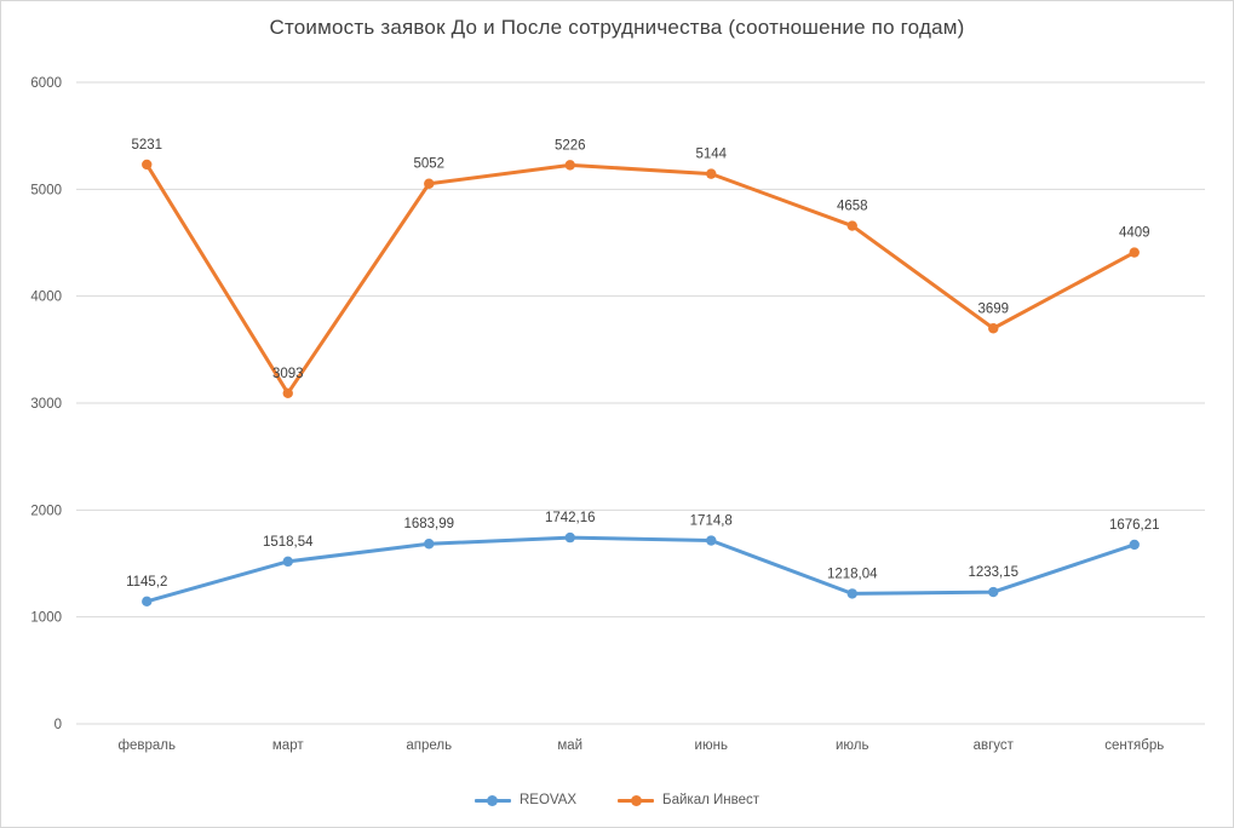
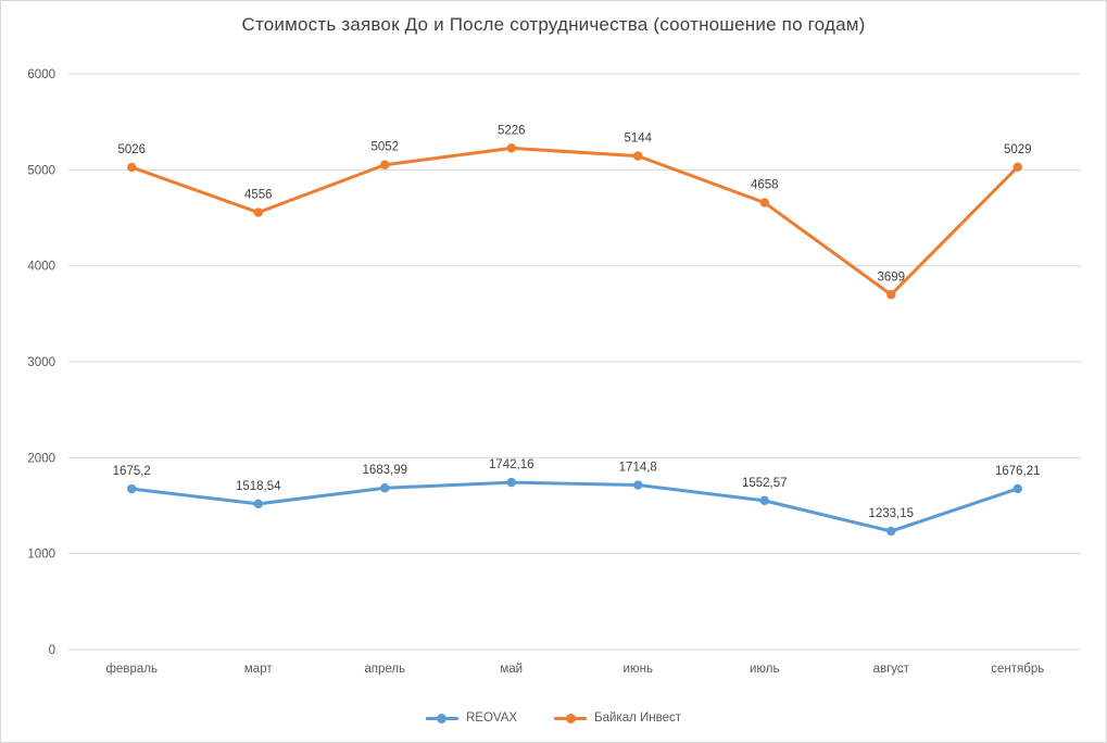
REOVAX/февраль: 1145,2 -> 1675,2
Байкал Инвест/февраль: 5231 -> 5026
Байкал Инвест/март: 3093 -> 4556
REOVAX/июль: 1218,04 -> 1552,57
Байкал Инвест/сентябрь: 4409 -> 5029
